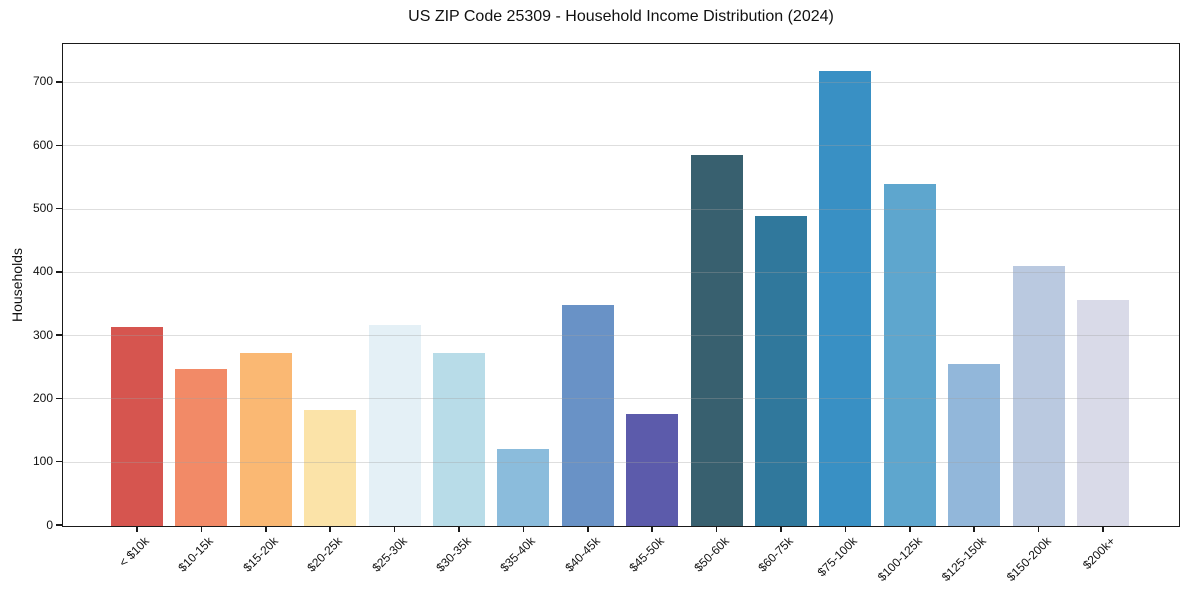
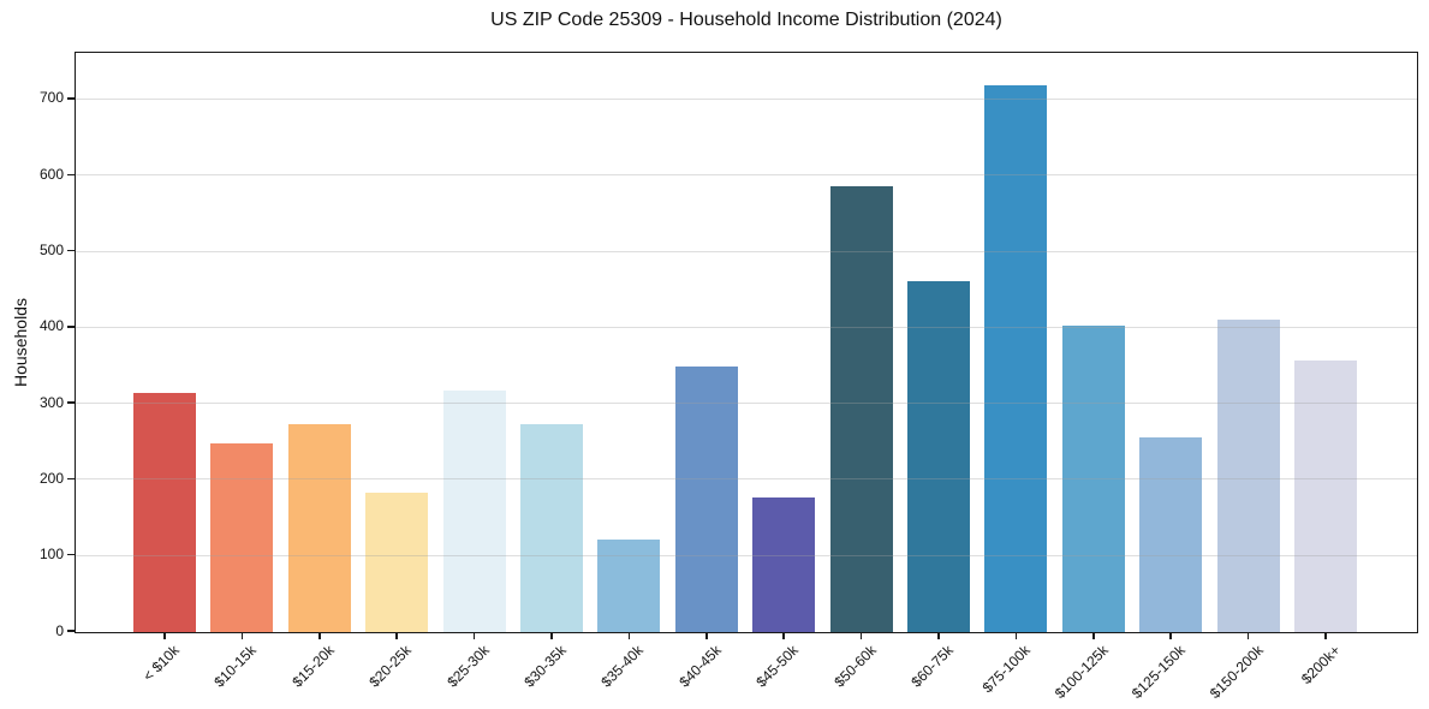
$60-75k: 490 -> 460
$100-125k: 540 -> 400
